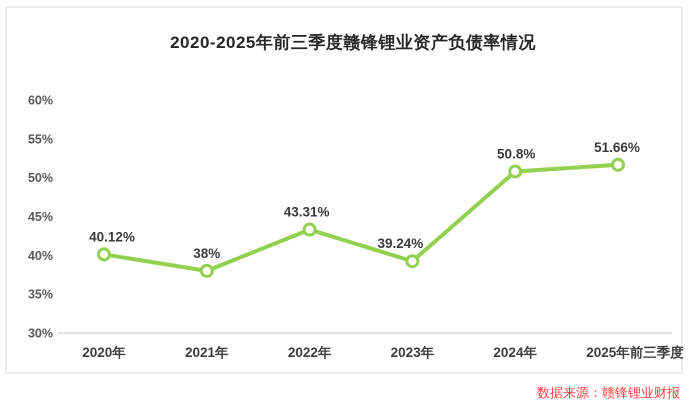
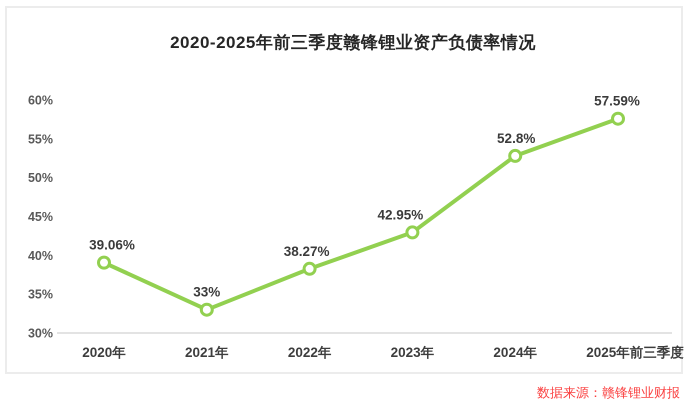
2020年: 40.12% -> 39.06%
2021年: 38% -> 33%
2022年: 43.31% -> 38.27%
2023年: 39.24% -> 42.95%
2024年: 50.8% -> 52.8%
2025年前三季度: 51.66% -> 57.59%
